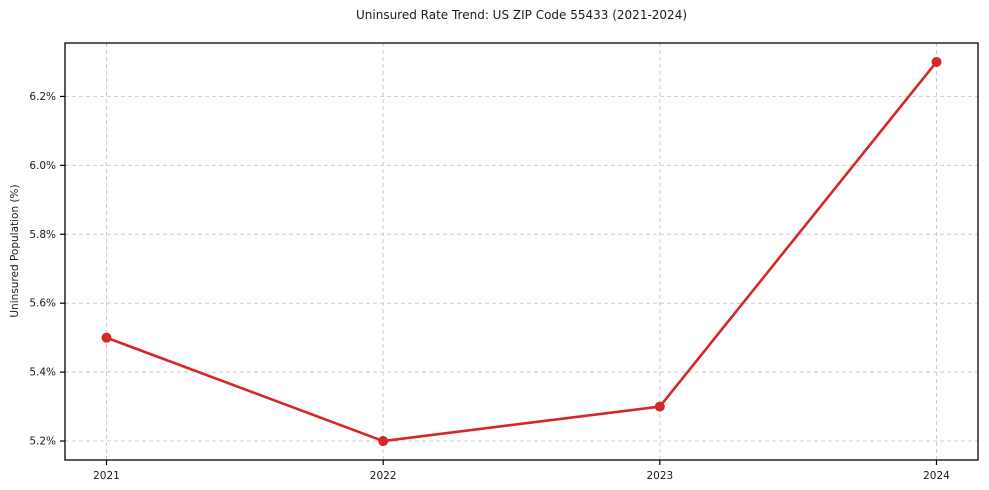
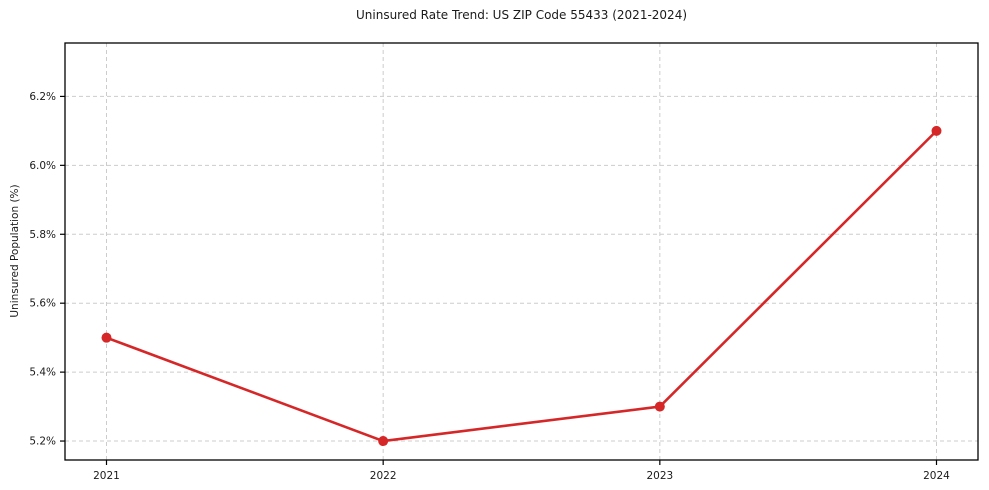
2024: 6.3% -> 6.1%
